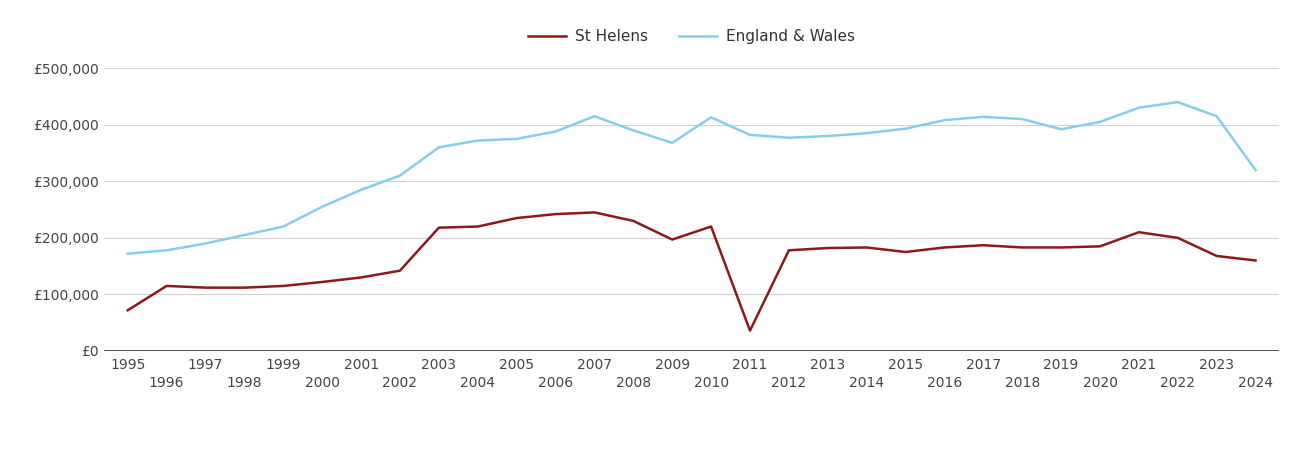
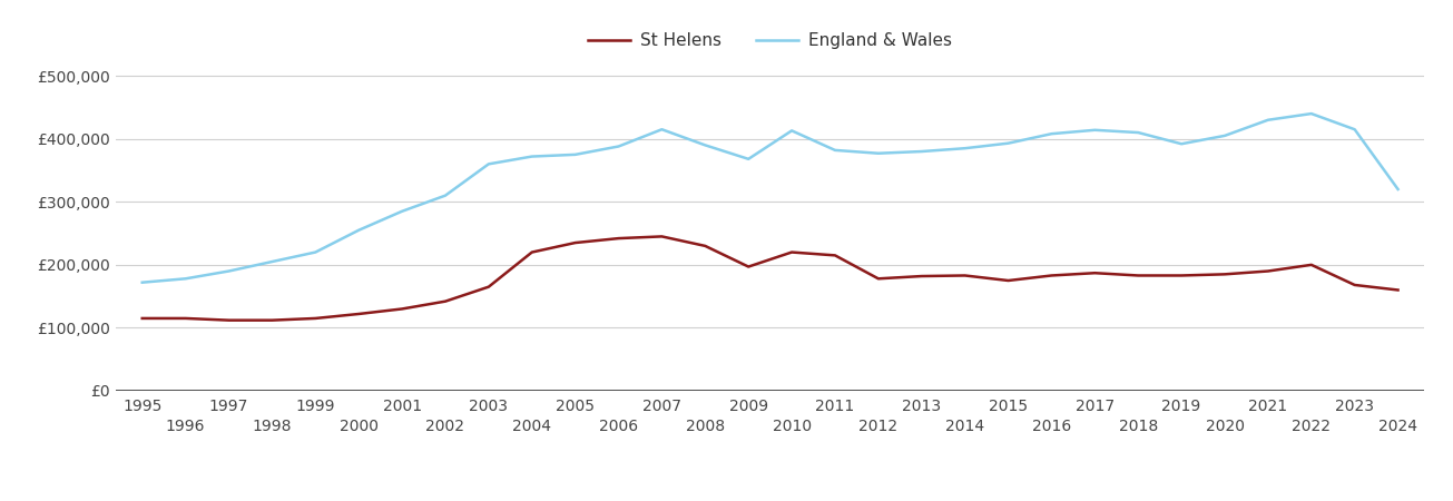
St Helens/1995: £72,000 -> £115,000
St Helens/2003: £218,000 -> £165,000
St Helens/2011: £36,000 -> £215,000
St Helens/2021: £210,000 -> £190,000
